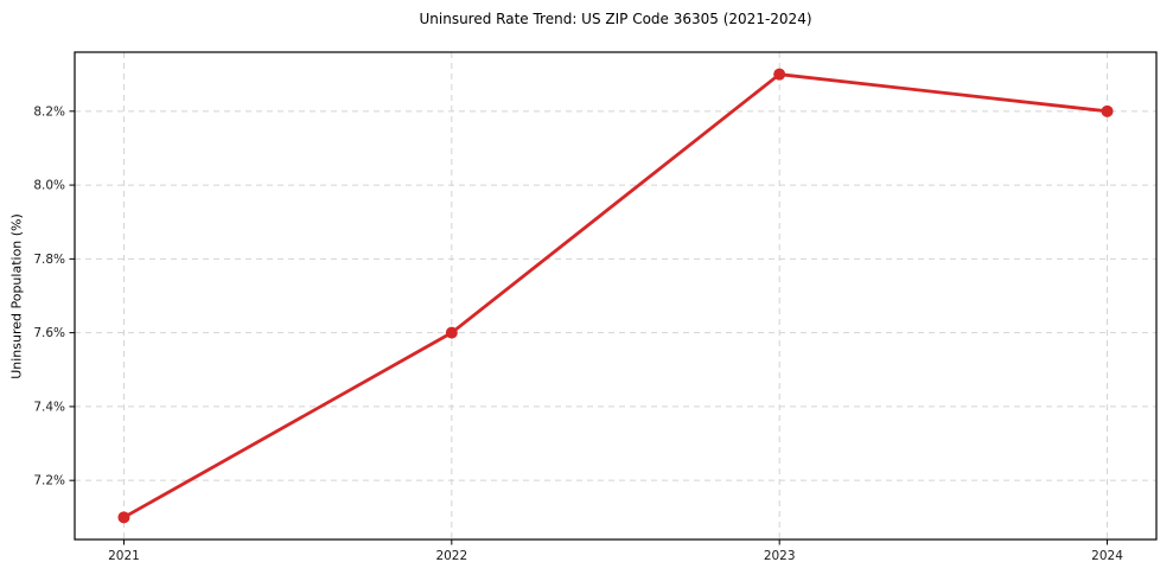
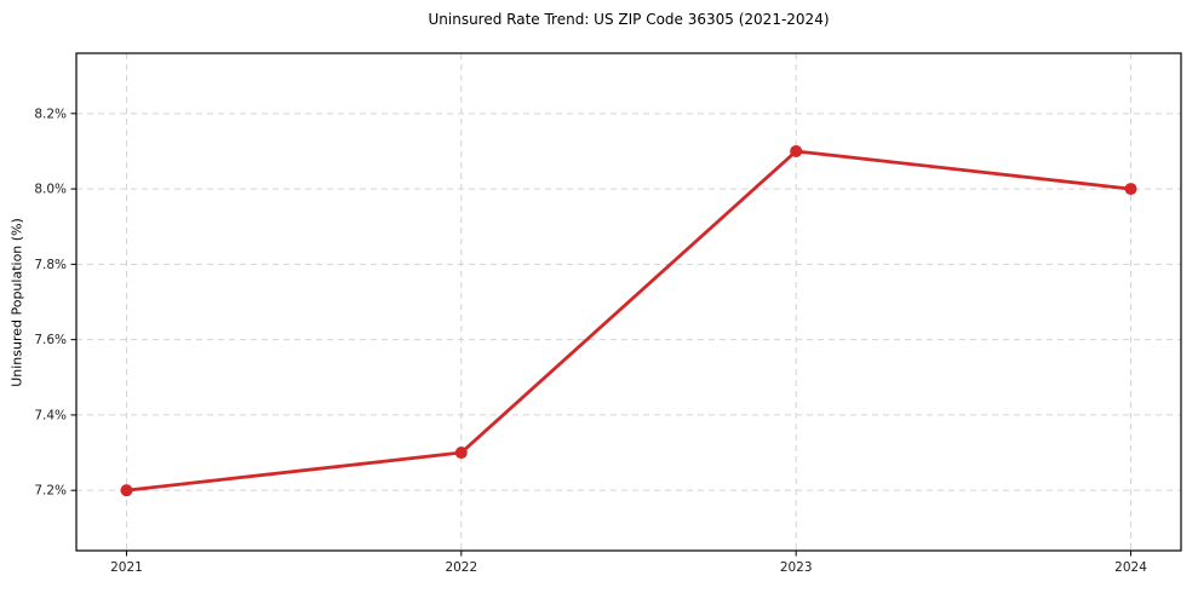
2021: 7.1% -> 7.2%
2022: 7.6% -> 7.3%
2023: 8.3% -> 8.1%
2024: 8.2% -> 8.0%
